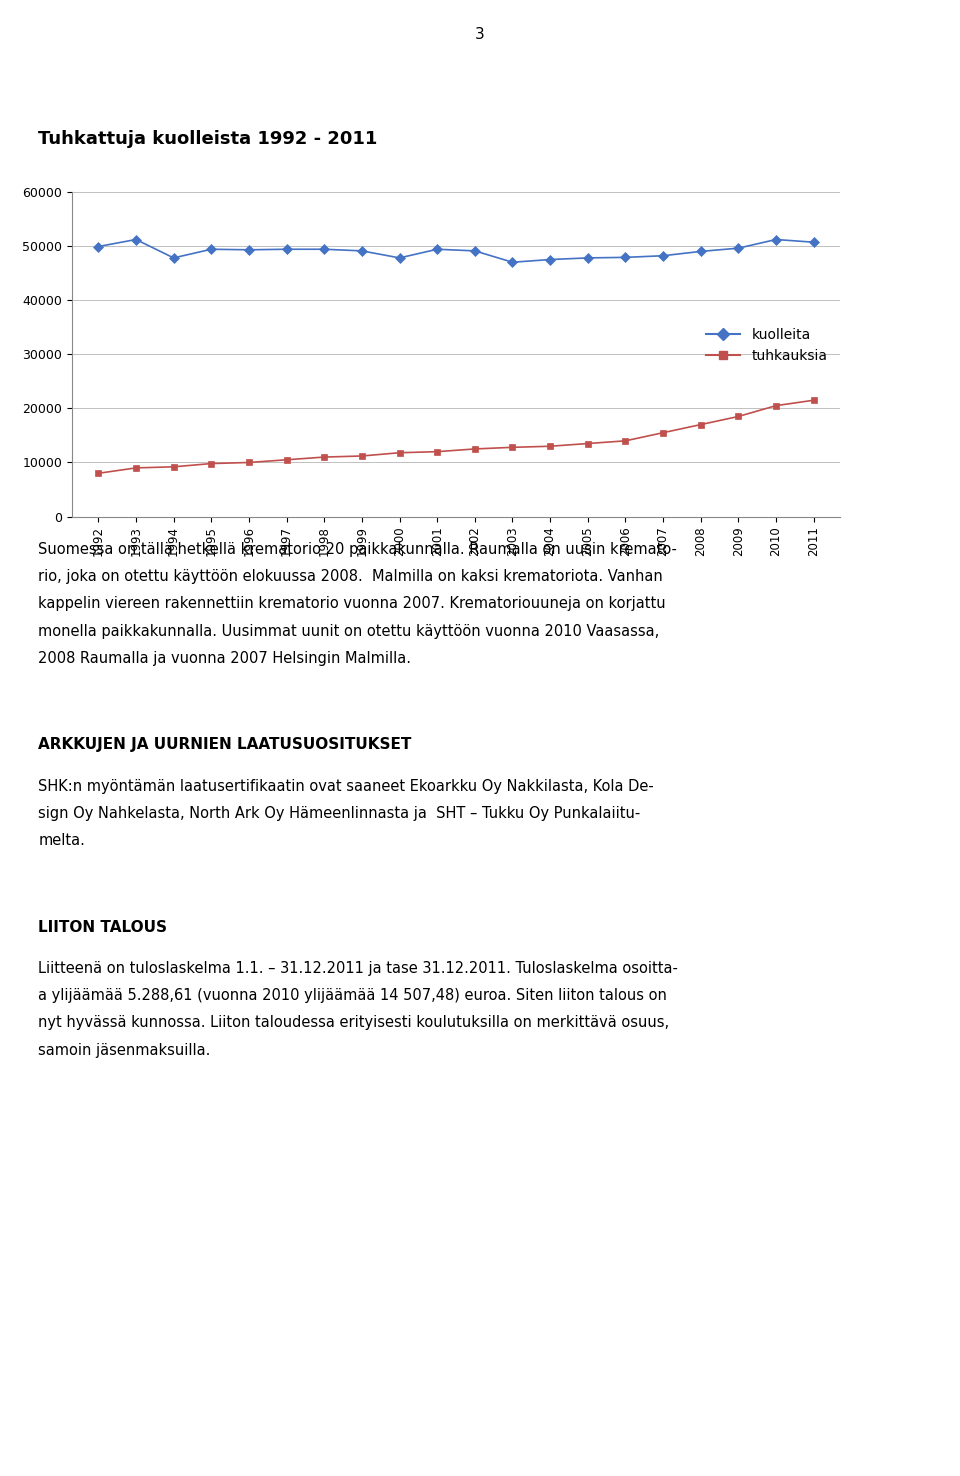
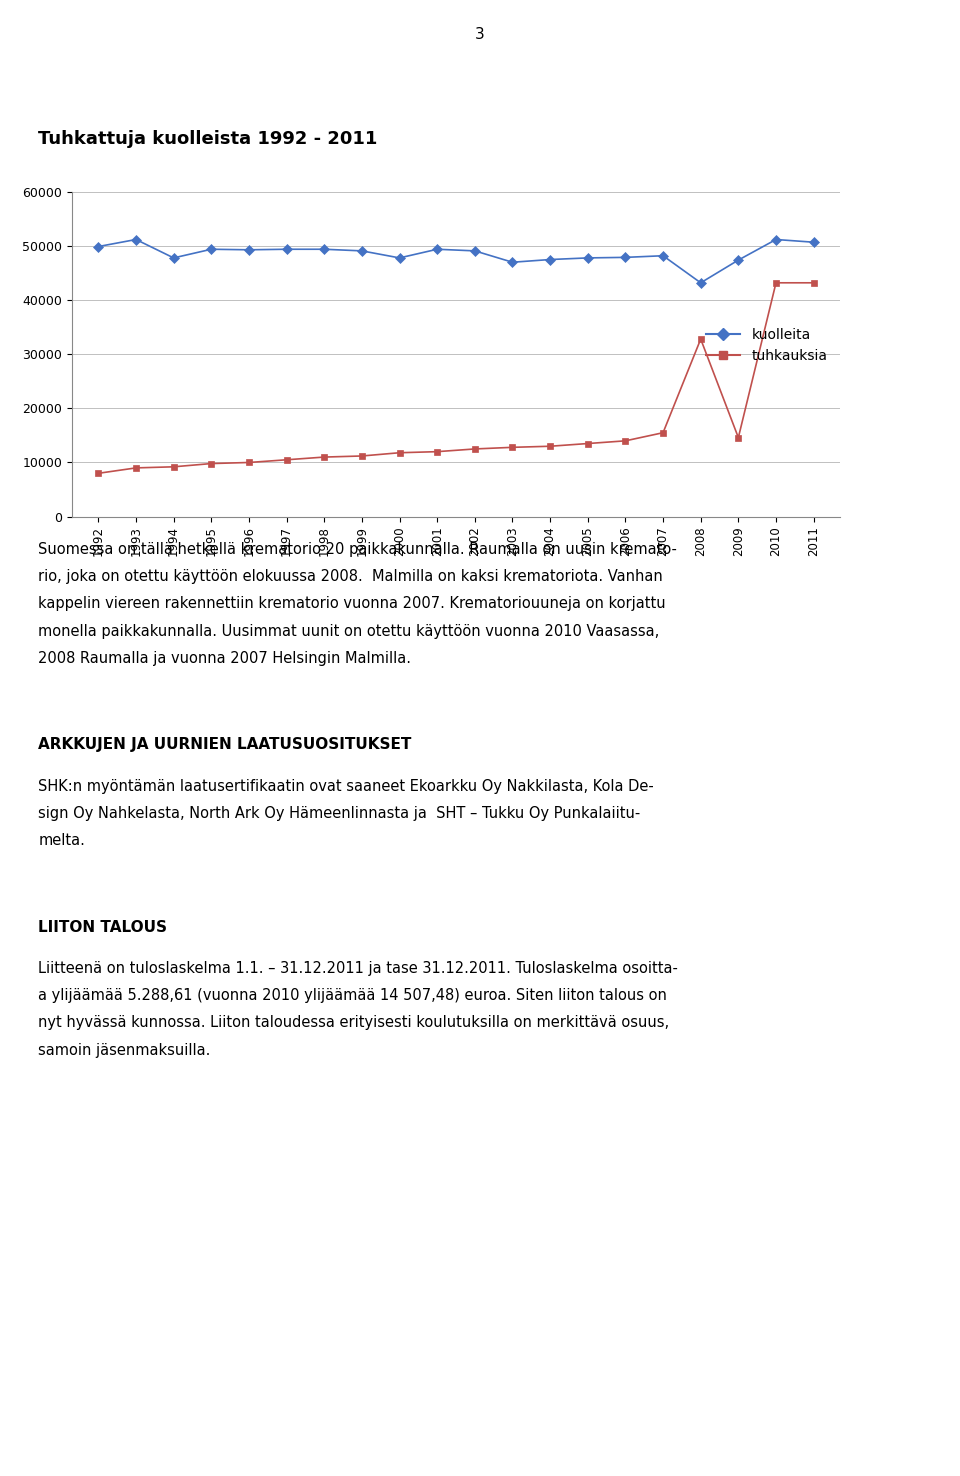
kuolleita/2008: 49000 -> 43200
tuhkauksia/2008: 17000 -> 32800
kuolleita/2009: 49600 -> 47400
tuhkauksia/2009: 18500 -> 14600
tuhkauksia/2010: 20500 -> 43200
tuhkauksia/2011: 21500 -> 43200
